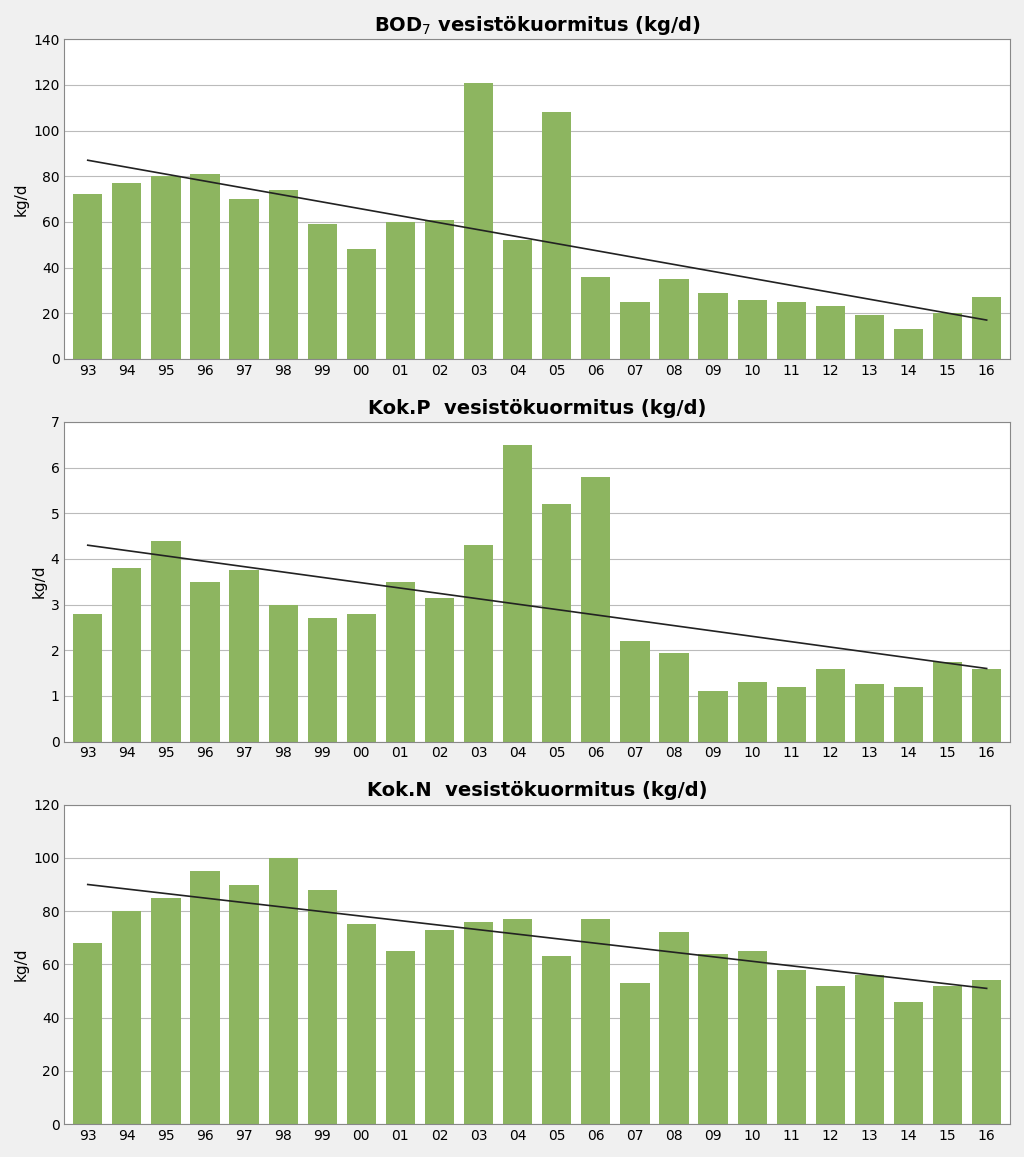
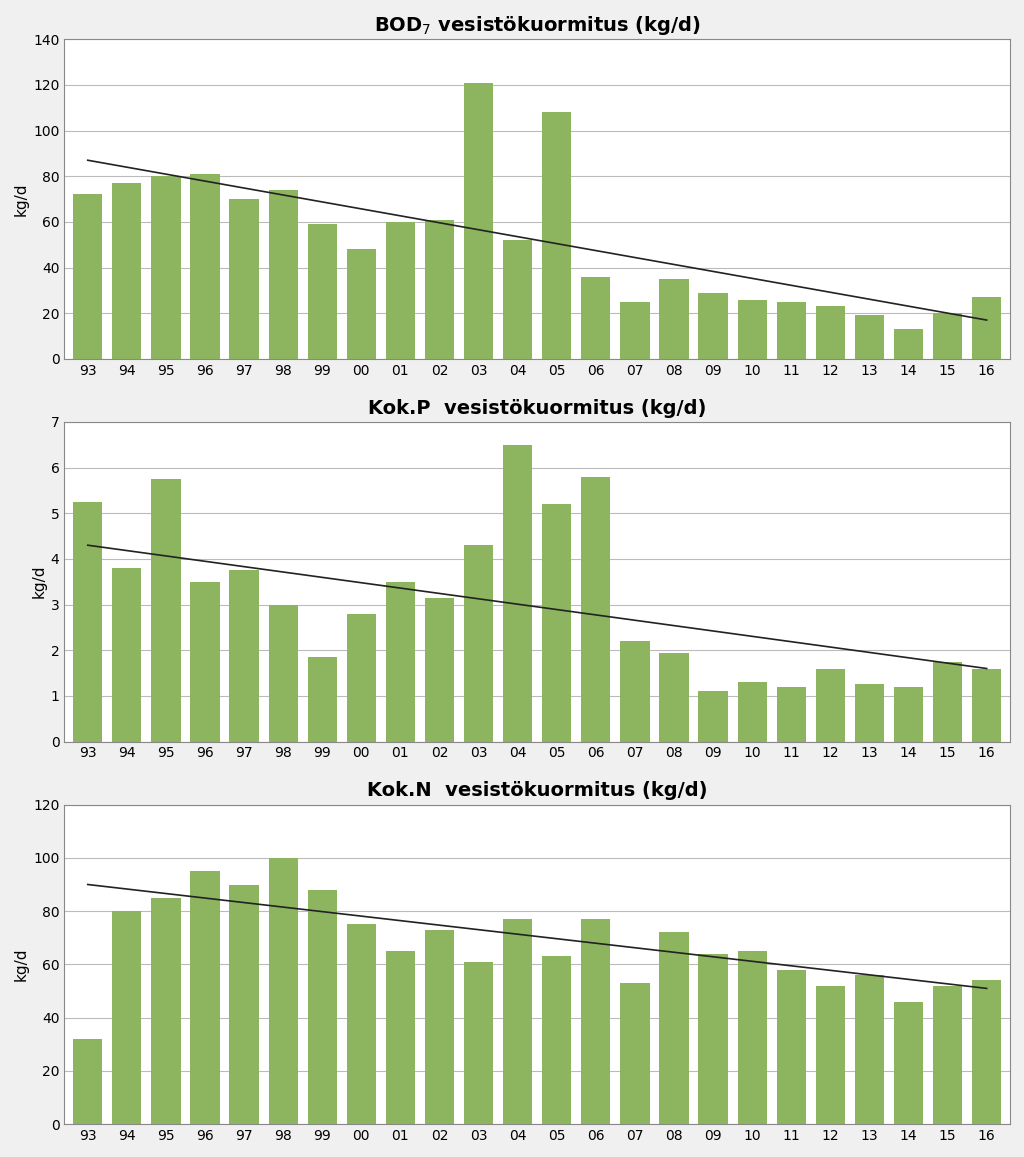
Kok.P vesistökuormitus (kg/d)/93: 2.80 -> 5.25
Kok.P vesistökuormitus (kg/d)/95: 4.40 -> 5.75
Kok.P vesistökuormitus (kg/d)/99: 2.70 -> 1.85
Kok.N vesistökuormitus (kg/d)/93: 68 -> 32
Kok.N vesistökuormitus (kg/d)/03: 76 -> 61
